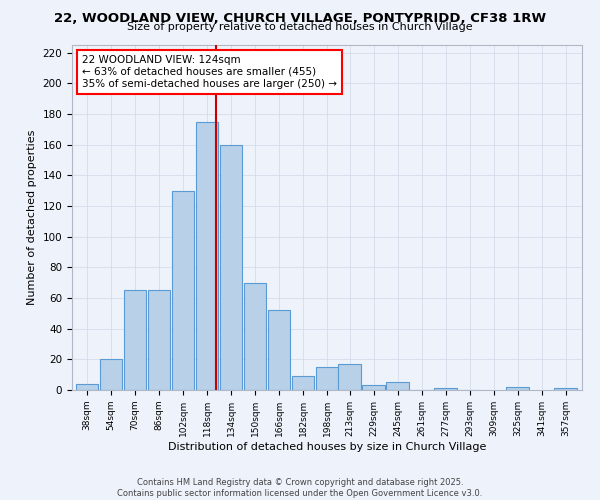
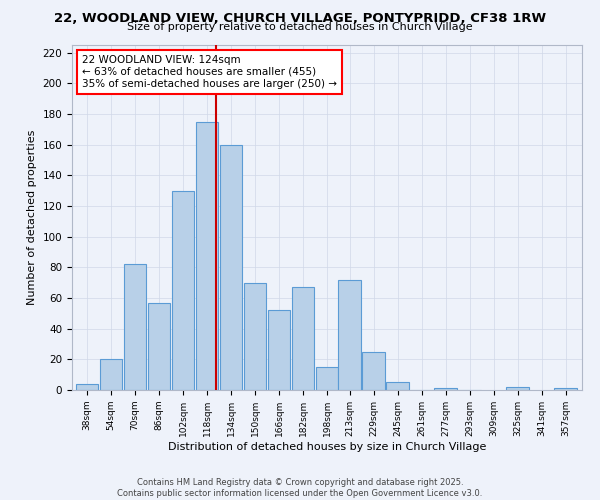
70sqm: 65 -> 82
86sqm: 65 -> 57
182sqm: 9 -> 67
213sqm: 17 -> 72
229sqm: 3 -> 25
